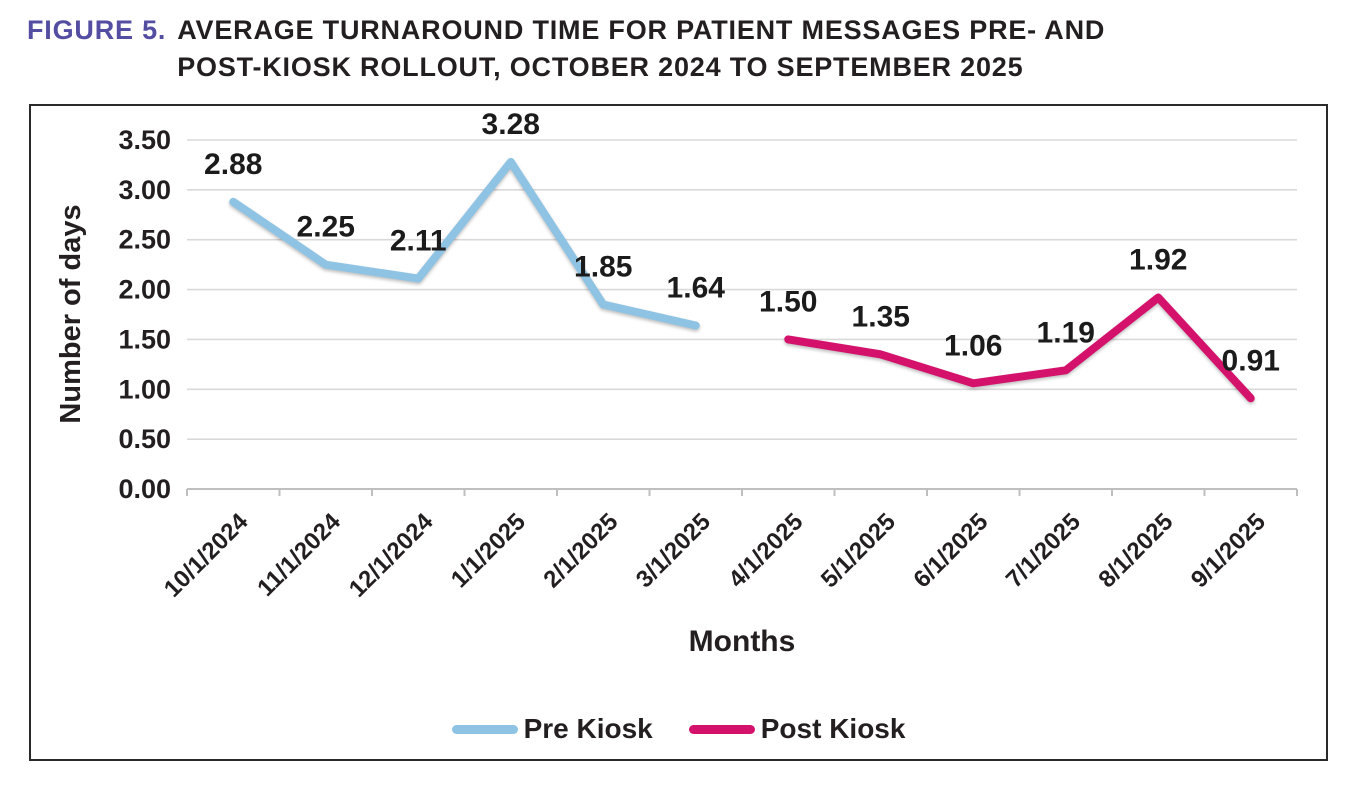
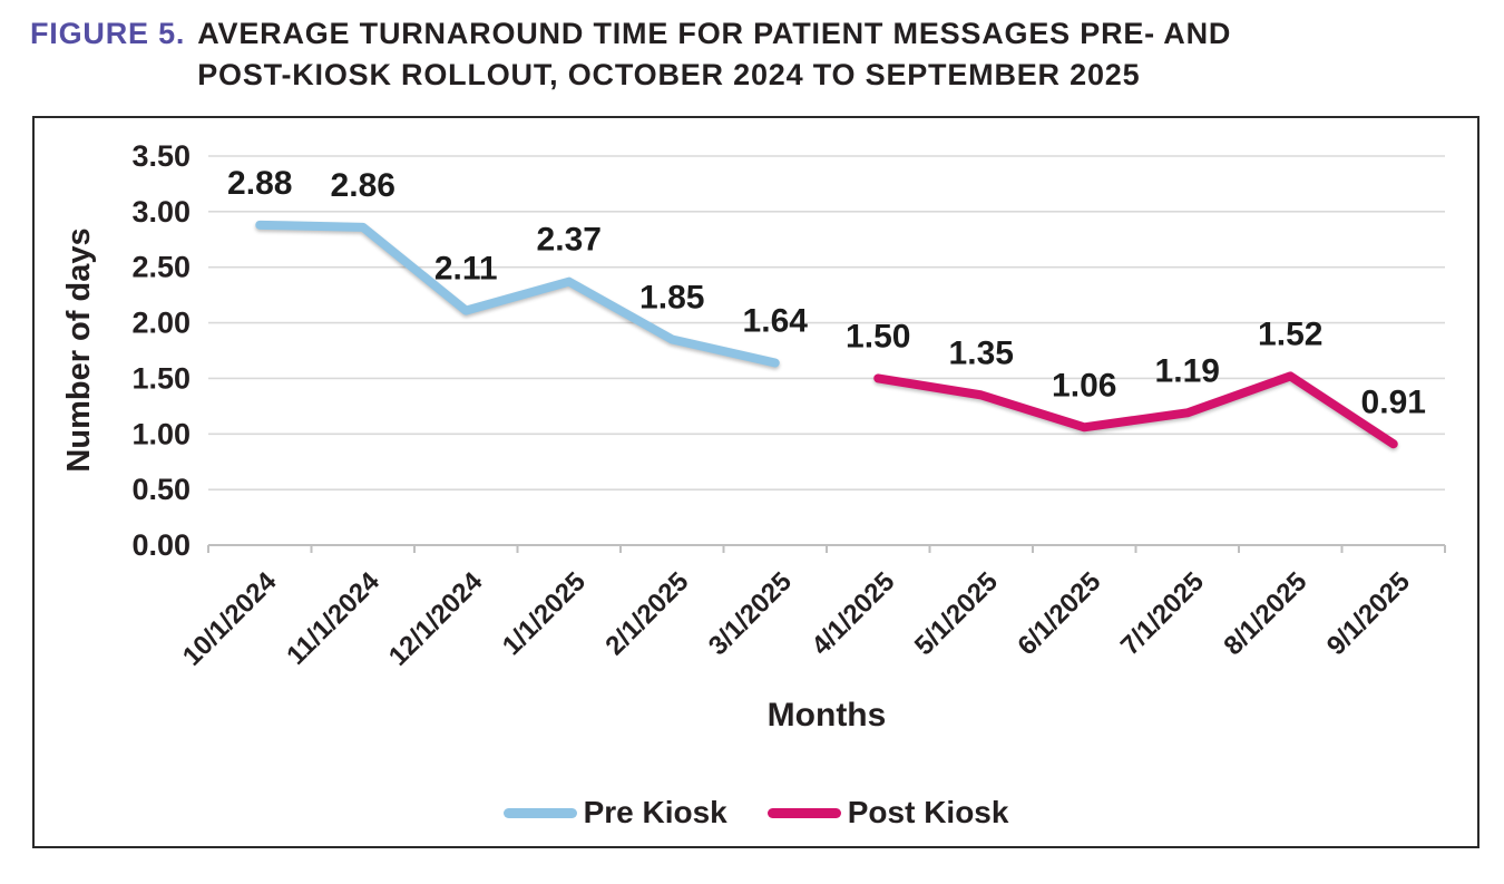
Pre Kiosk/11/1/2024: 2.25 -> 2.86
Pre Kiosk/1/1/2025: 3.28 -> 2.37
Post Kiosk/8/1/2025: 1.92 -> 1.52
